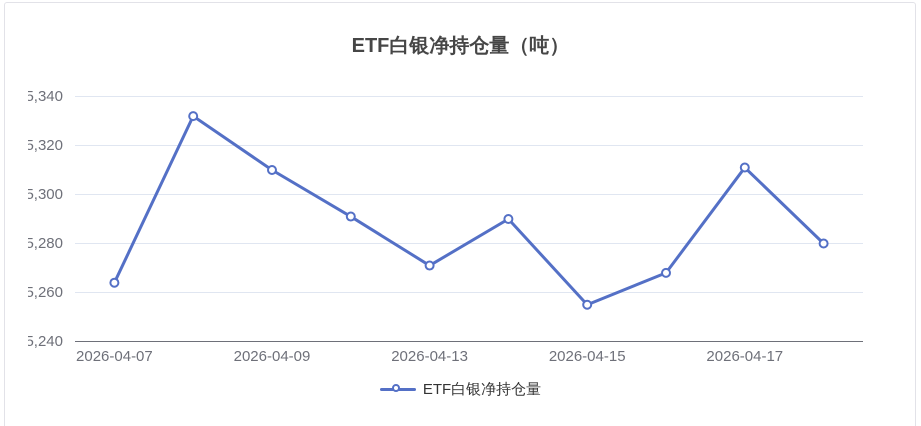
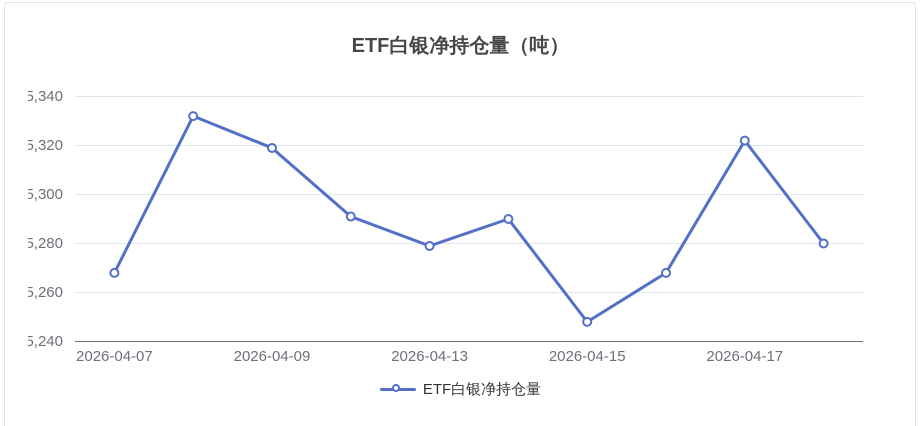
2026-04-07: 5264 -> 5268
2026-04-09: 5310 -> 5319
2026-04-13: 5271 -> 5279
2026-04-15: 5255 -> 5248
2026-04-17: 5311 -> 5322
